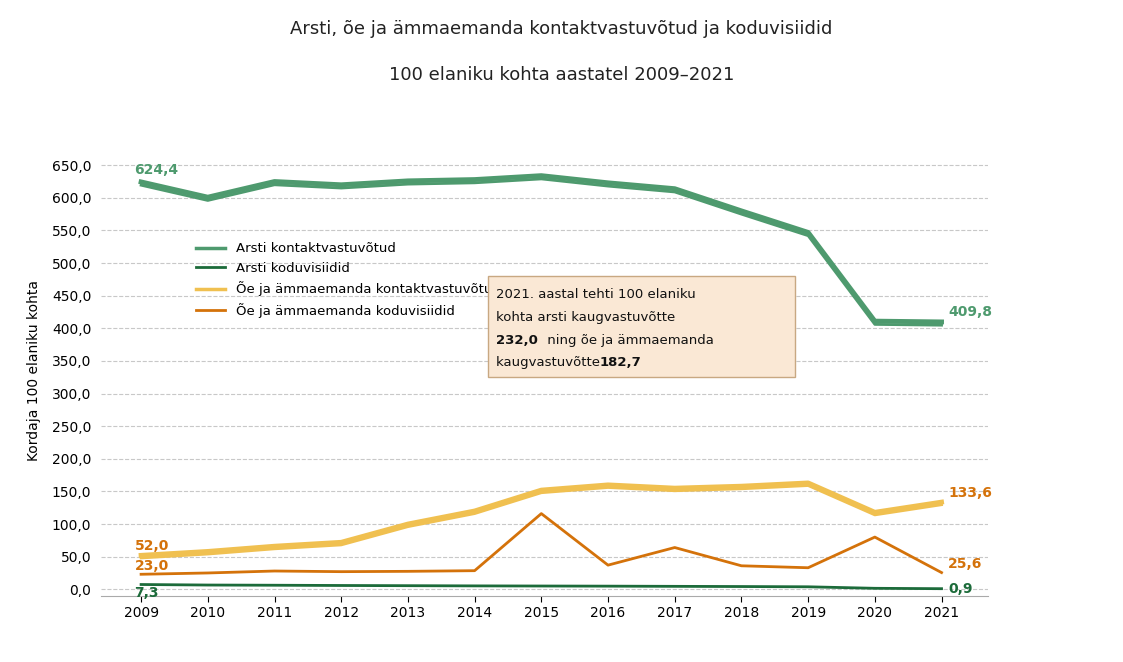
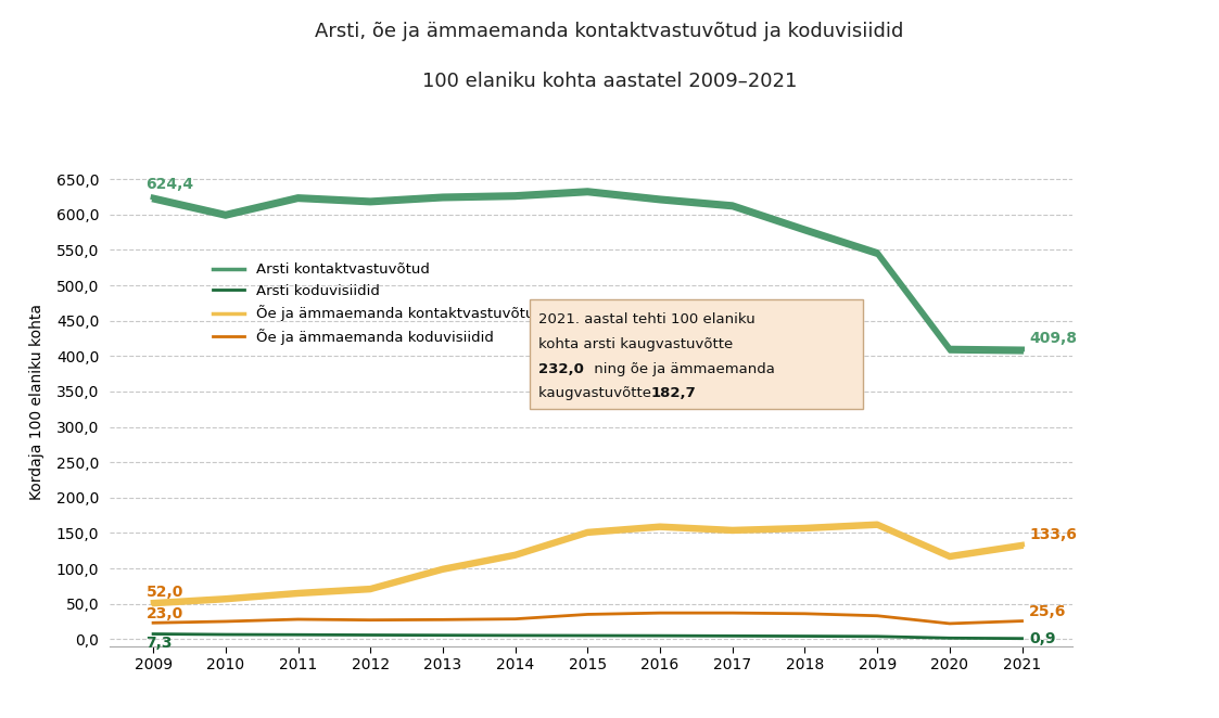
Õe ja ämmaemanda koduvisiidid/2015: 116 -> 35
Õe ja ämmaemanda koduvisiidid/2017: 64 -> 37
Õe ja ämmaemanda koduvisiidid/2020: 80 -> 22
